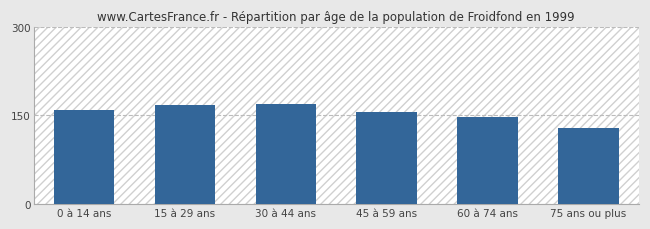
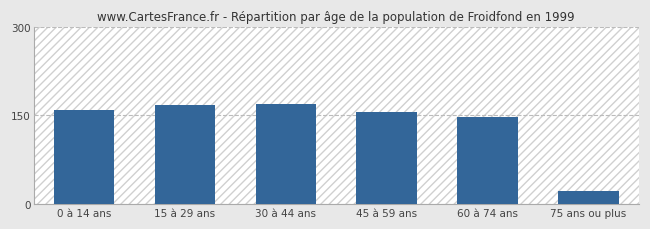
75 ans ou plus: 128 -> 21
